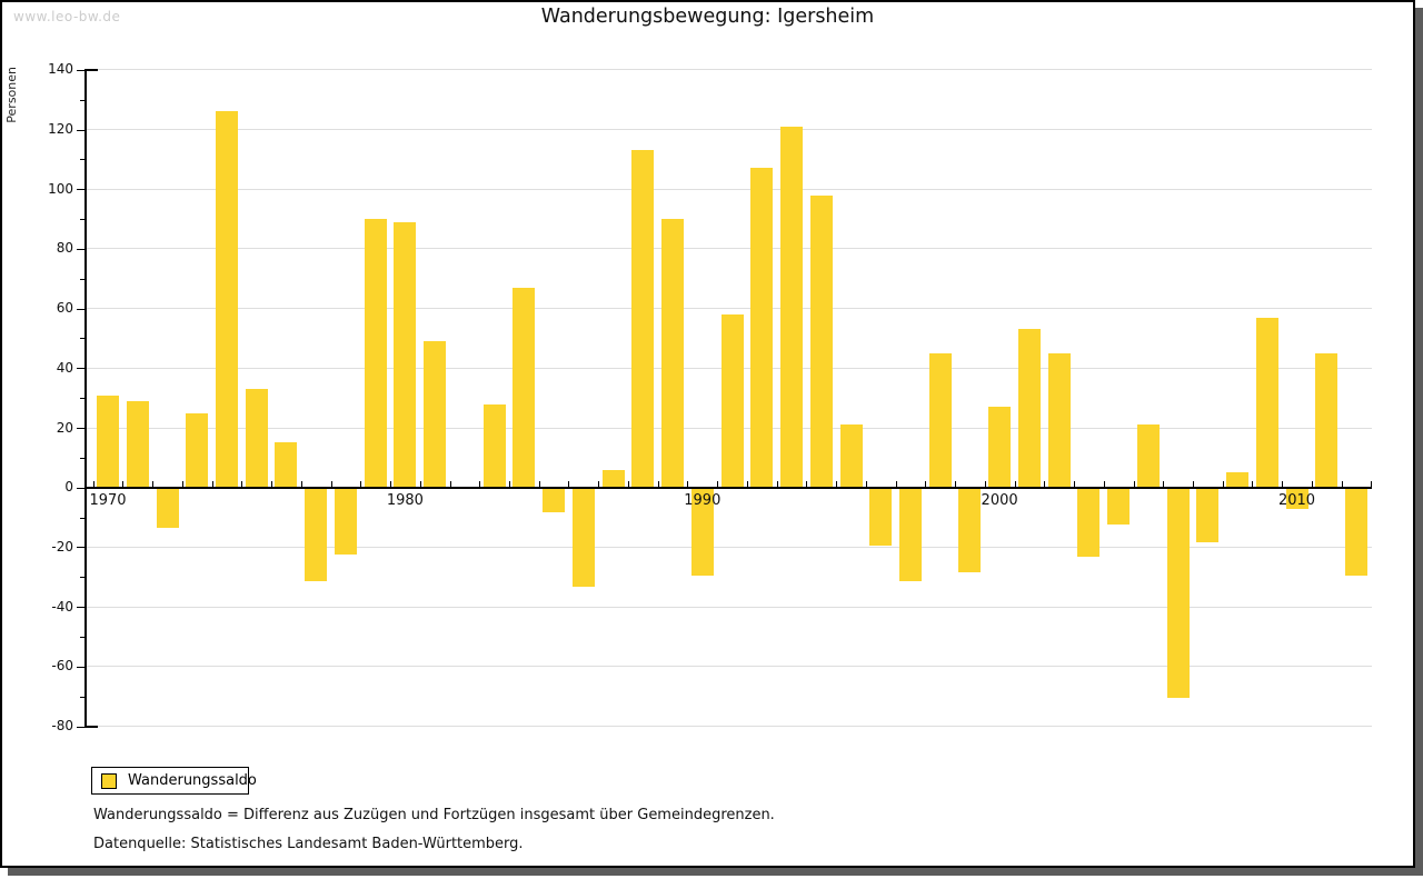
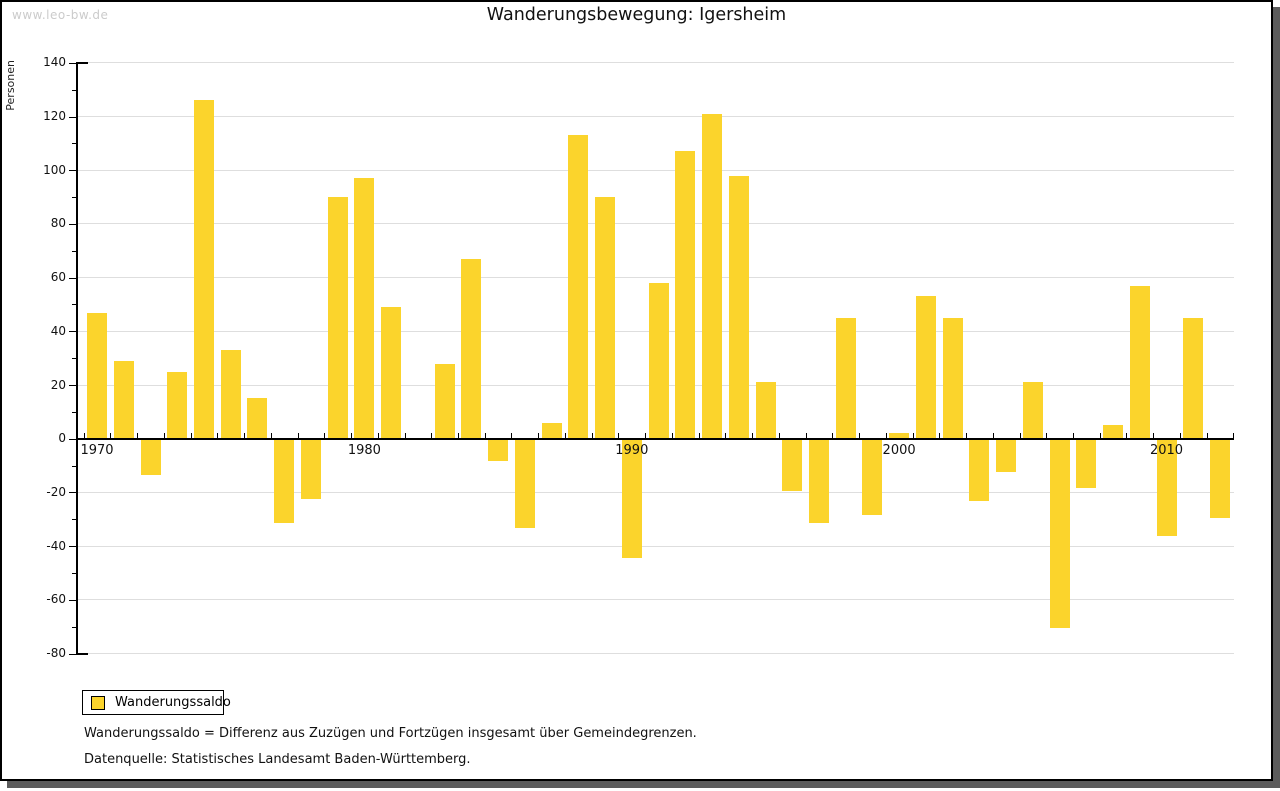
1970: 31 -> 47
1980: 89 -> 97
1990: -29 -> -44
2000: 27 -> 2
2010: -7 -> -36
